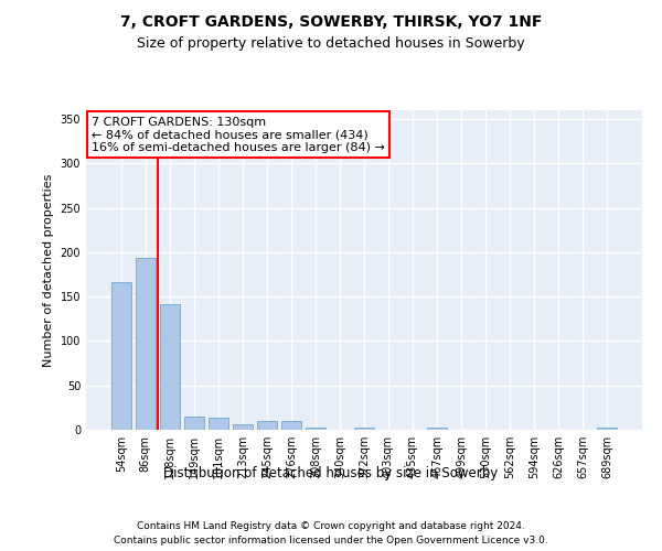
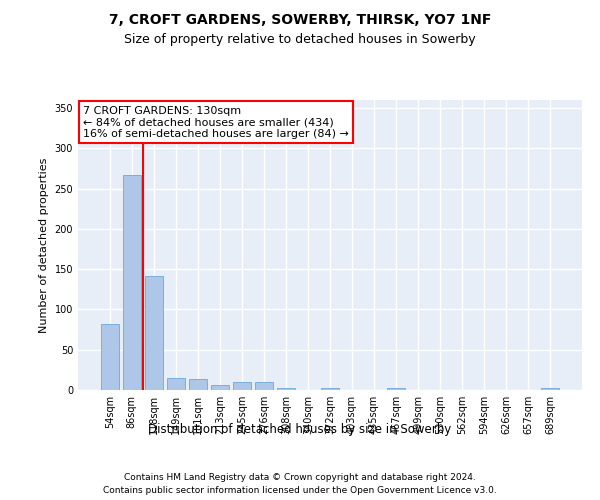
54sqm: 166 -> 82
86sqm: 194 -> 267
